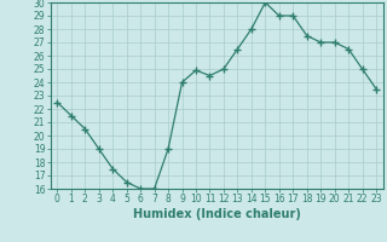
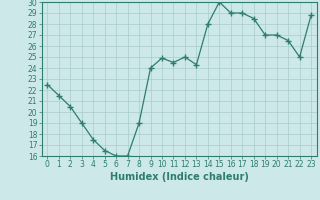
13: 26.5 -> 24.3
18: 27.5 -> 28.5
23: 23.5 -> 28.8
